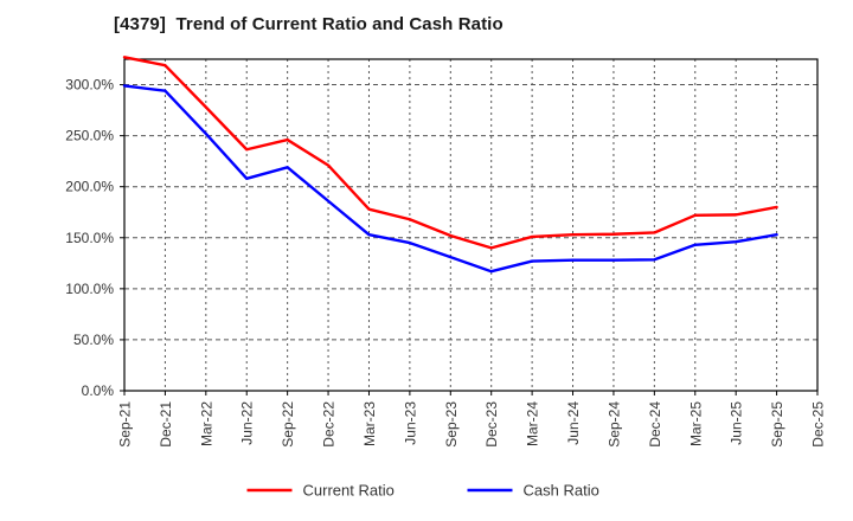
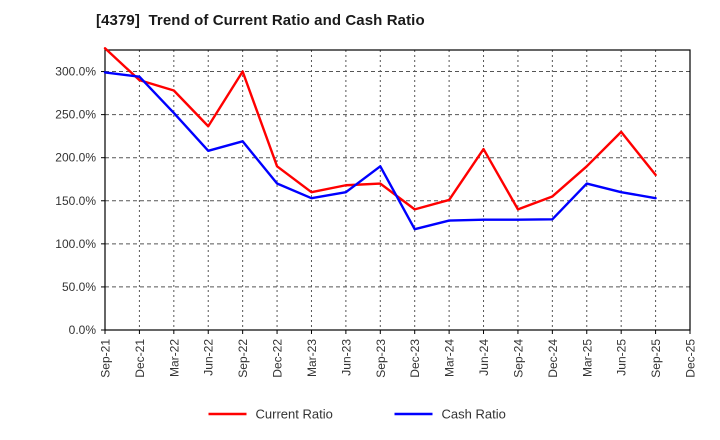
Current Ratio/Dec-21: 320% -> 290%
Current Ratio/Sep-22: 250% -> 300%
Current Ratio/Dec-22: 220% -> 190%
Cash Ratio/Dec-22: 190% -> 170%
Current Ratio/Mar-23: 180% -> 160%
Cash Ratio/Jun-23: 140% -> 160%
Current Ratio/Sep-23: 150% -> 170%
Cash Ratio/Sep-23: 130% -> 190%
Current Ratio/Jun-24: 150% -> 210%
Current Ratio/Sep-24: 150% -> 140%
Current Ratio/Mar-25: 170% -> 190%
Cash Ratio/Mar-25: 140% -> 170%
Current Ratio/Jun-25: 170% -> 230%
Cash Ratio/Jun-25: 150% -> 160%
